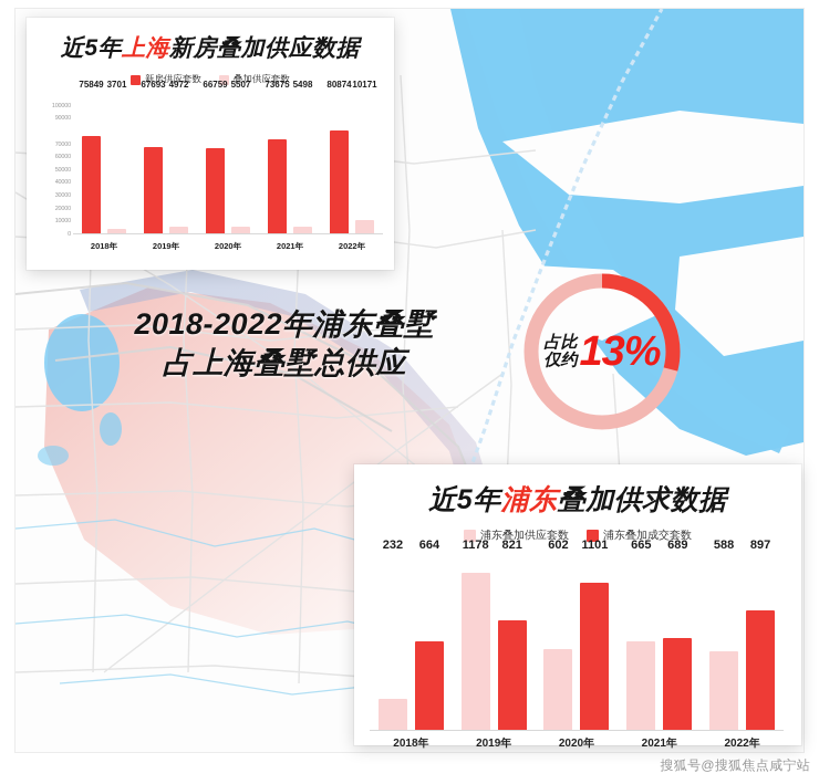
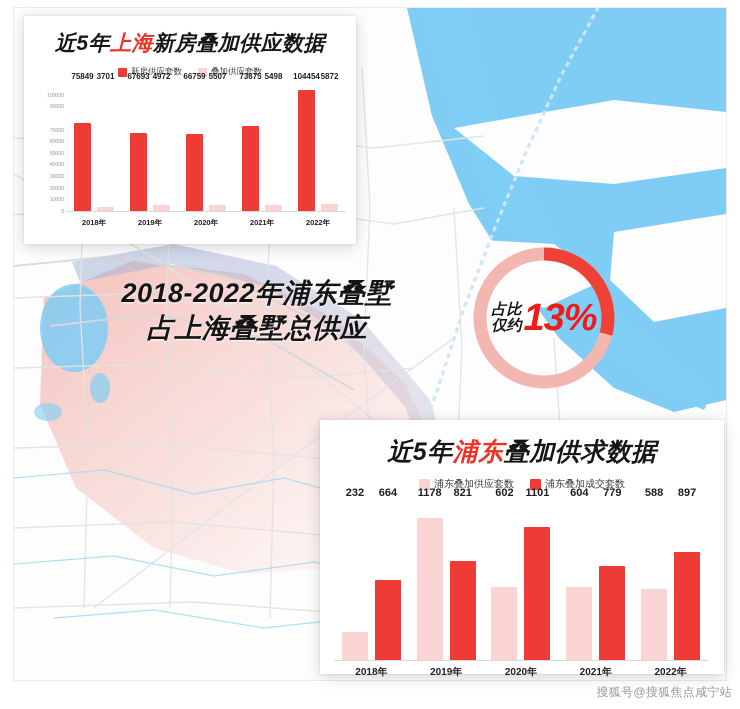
近5年上海新房叠加供应数据/新房供应套数/2022年: 80874 -> 104454
近5年上海新房叠加供应数据/叠加供应套数/2022年: 10171 -> 5872
近5年浦东叠加供求数据/浦东叠加供应套数/2021年: 665 -> 604
近5年浦东叠加供求数据/浦东叠加成交套数/2021年: 689 -> 779
